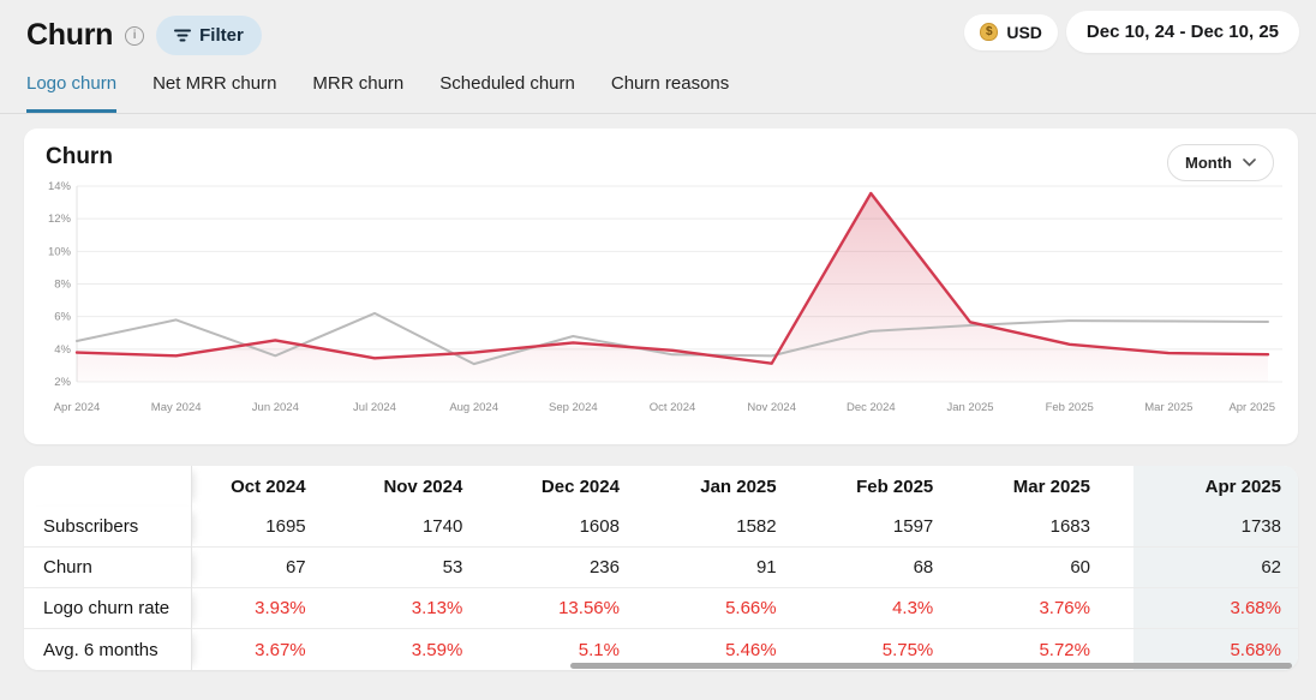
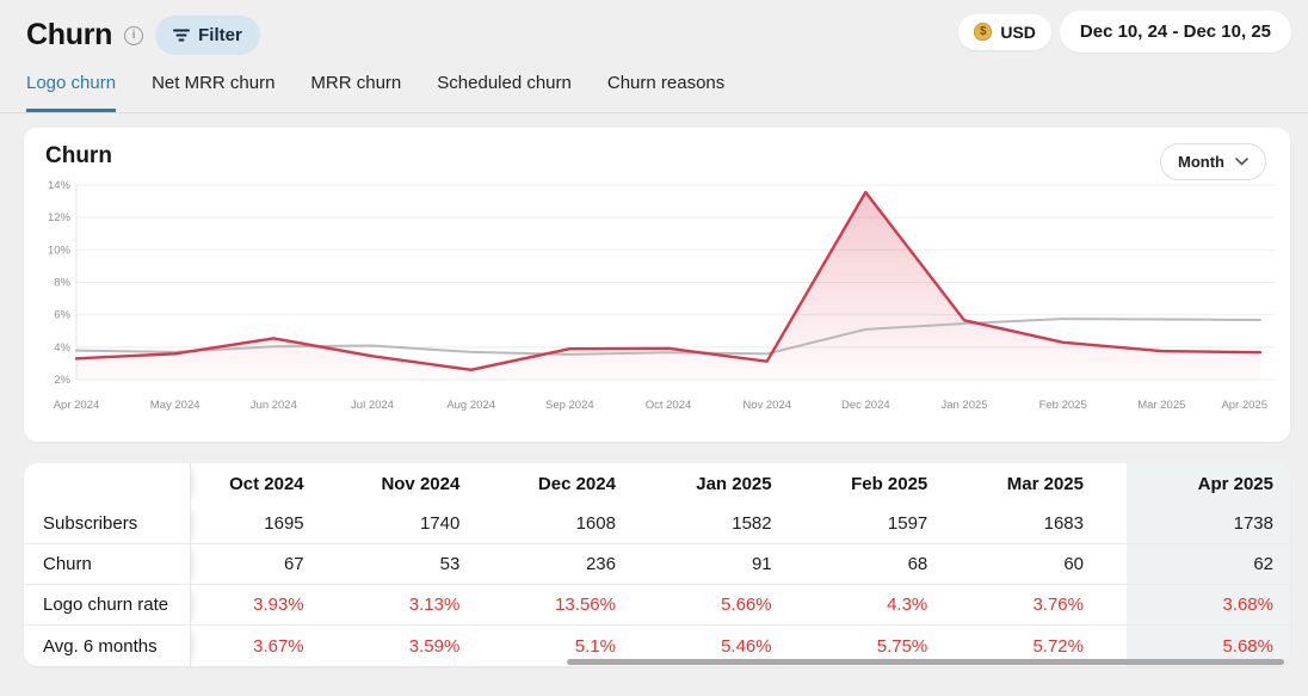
Logo churn rate/Apr 2024: 3.8% -> 3.3%
Avg. 6 months/Apr 2024: 4.5% -> 3.8%
Avg. 6 months/May 2024: 5.8% -> 3.7%
Avg. 6 months/Jun 2024: 3.6% -> 4.0%
Avg. 6 months/Jul 2024: 6.2% -> 4.1%
Logo churn rate/Aug 2024: 3.8% -> 2.6%
Avg. 6 months/Aug 2024: 3.1% -> 3.7%
Logo churn rate/Sep 2024: 4.4% -> 3.9%
Avg. 6 months/Sep 2024: 4.8% -> 3.5%
